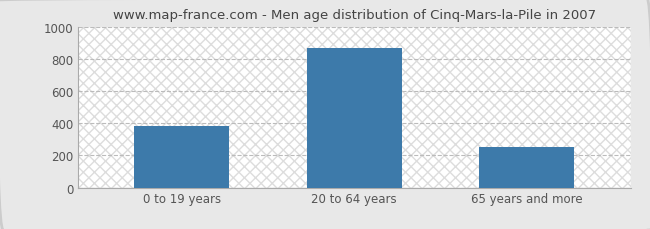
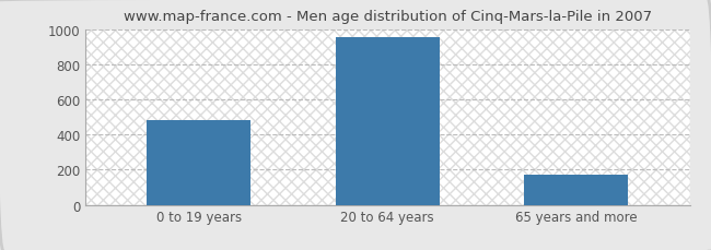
0 to 19 years: 380 -> 480
20 to 64 years: 870 -> 960
65 years and more: 250 -> 170
